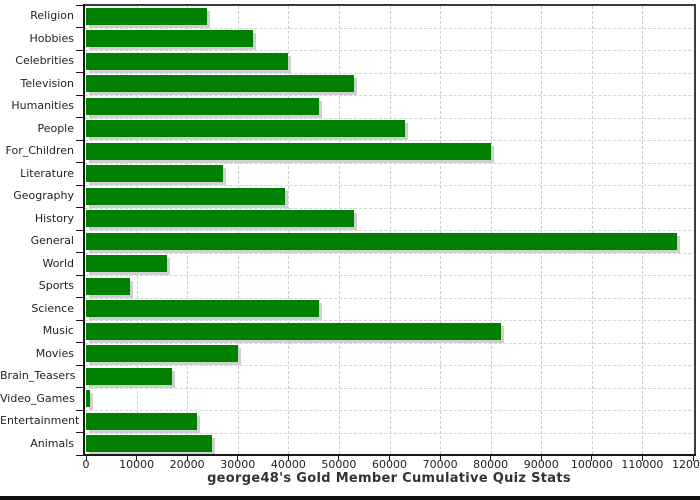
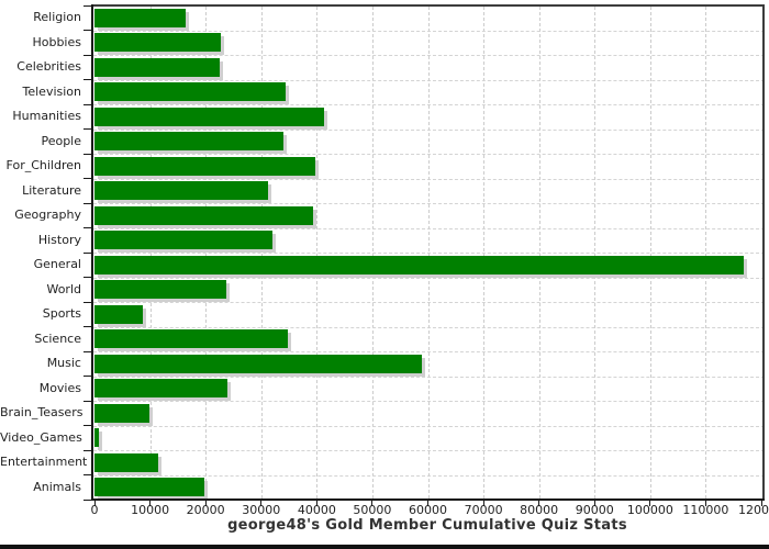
Religion: 24000 -> 16000
Hobbies: 33000 -> 23000
Celebrities: 40000 -> 23000
Television: 53000 -> 34000
Humanities: 46000 -> 41000
People: 63000 -> 34000
For_Children: 80000 -> 40000
Literature: 27000 -> 31000
History: 53000 -> 32000
World: 16000 -> 24000
Science: 46000 -> 35000
Music: 82000 -> 59000
Movies: 30000 -> 24000
Brain_Teasers: 17000 -> 10000
Entertainment: 22000 -> 12000
Animals: 25000 -> 20000
